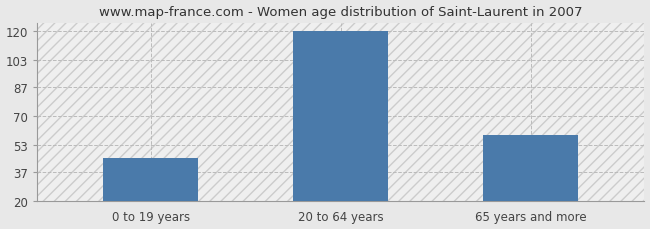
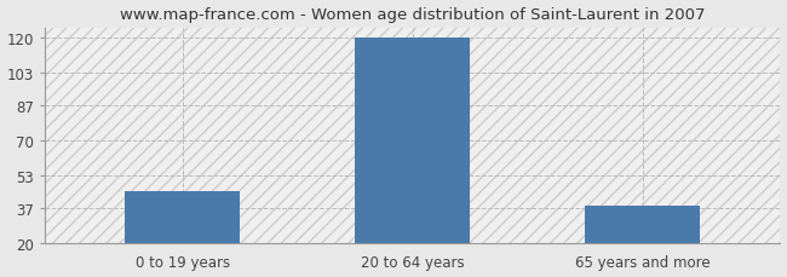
65 years and more: 59 -> 38
